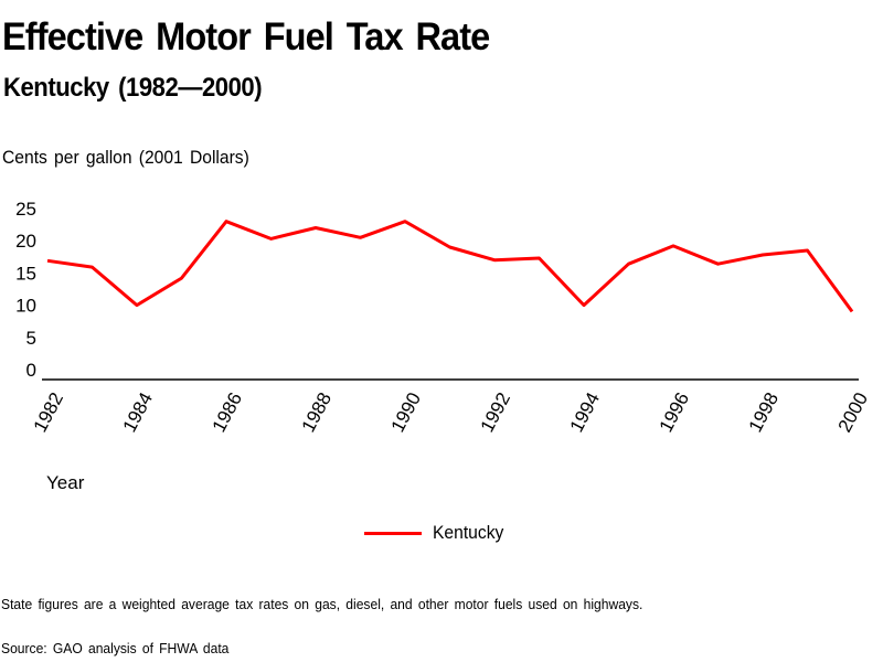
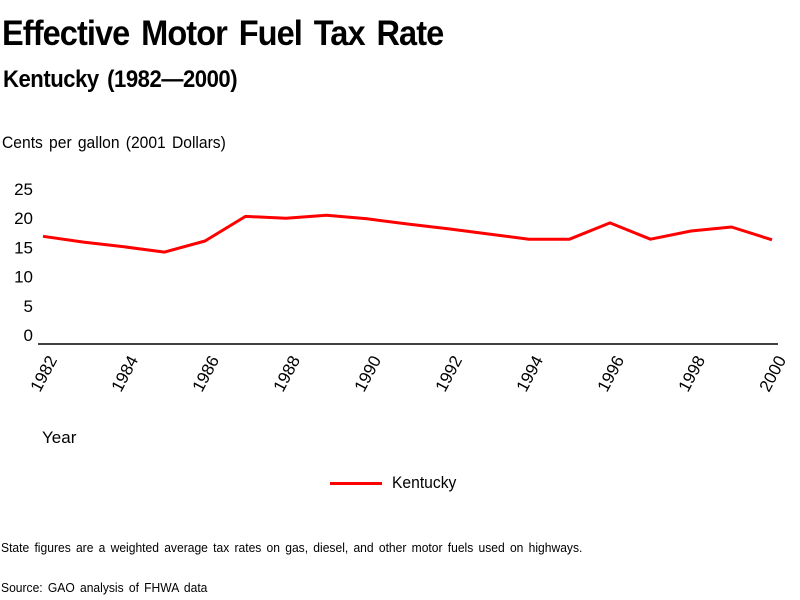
1984: 10 -> 15
1986: 23 -> 16
1988: 22 -> 20
1990: 23 -> 20
1992: 17 -> 18
1994: 10 -> 16
2000: 9 -> 16
